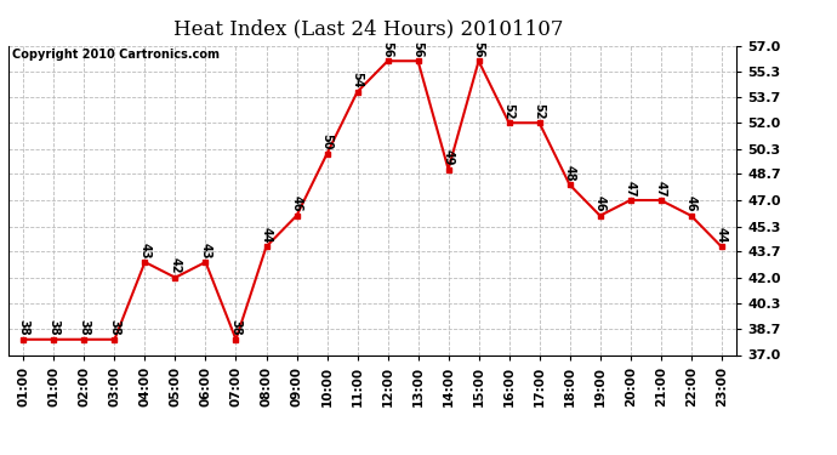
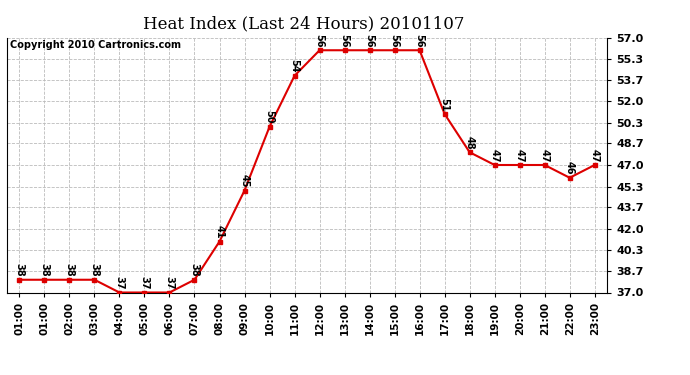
04:00: 43 -> 37
05:00: 42 -> 37
06:00: 43 -> 37
08:00: 44 -> 41
09:00: 46 -> 45
14:00: 49 -> 56
16:00: 52 -> 56
17:00: 52 -> 51
19:00: 46 -> 47
23:00: 44 -> 47
